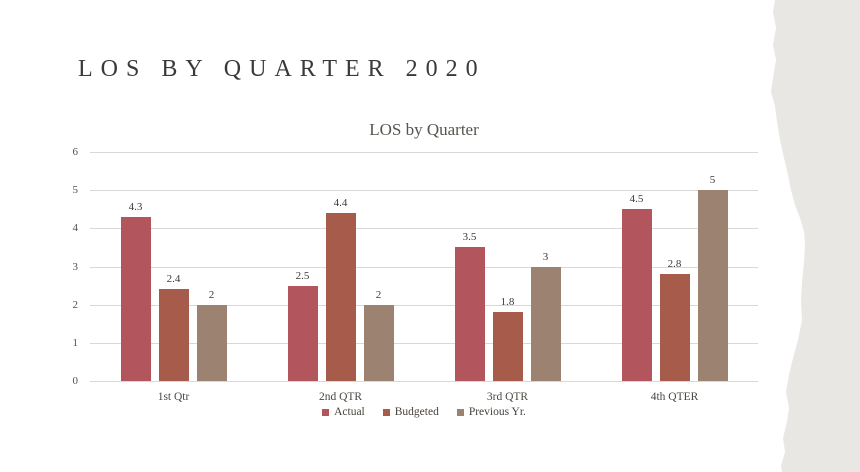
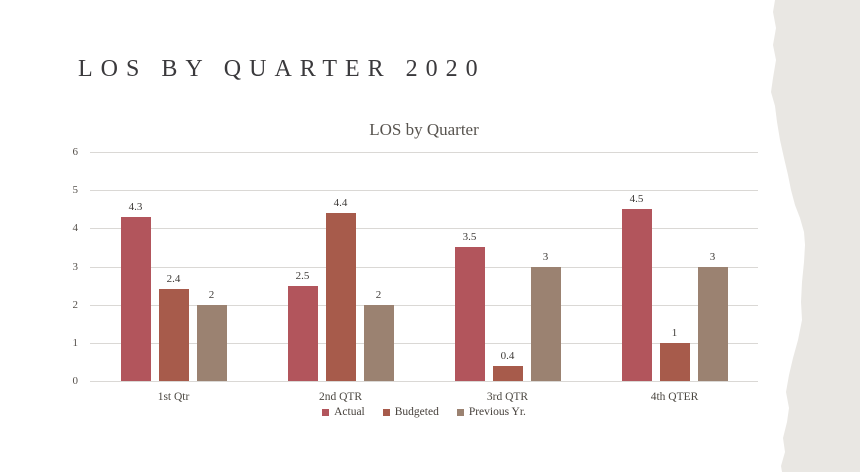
Budgeted/3rd QTR: 1.8 -> 0.4
Budgeted/4th QTER: 2.8 -> 1
Previous Yr./4th QTER: 5 -> 3
